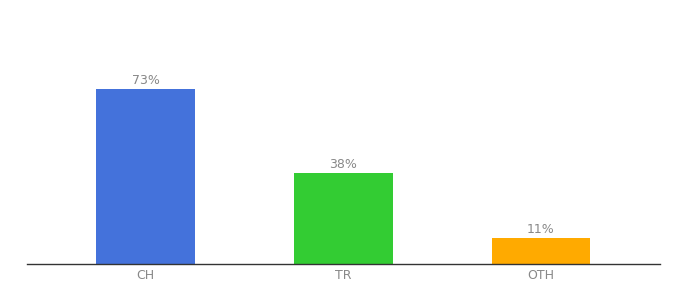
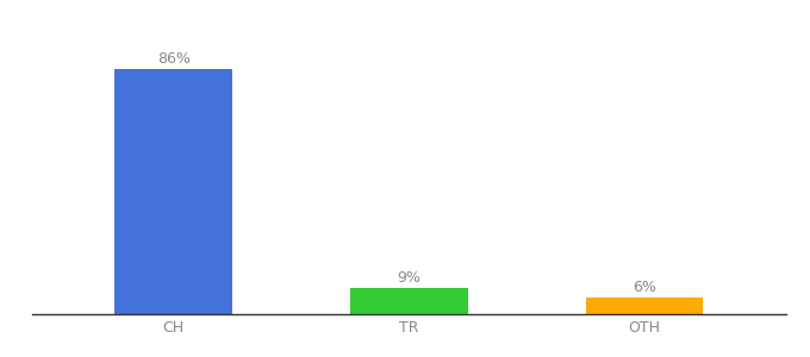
CH: 73% -> 86%
TR: 38% -> 9%
OTH: 11% -> 6%
